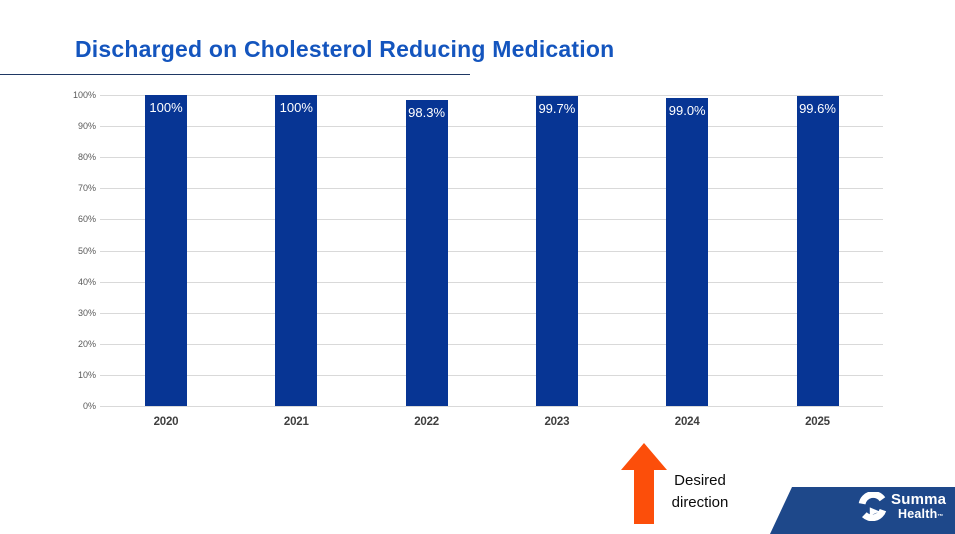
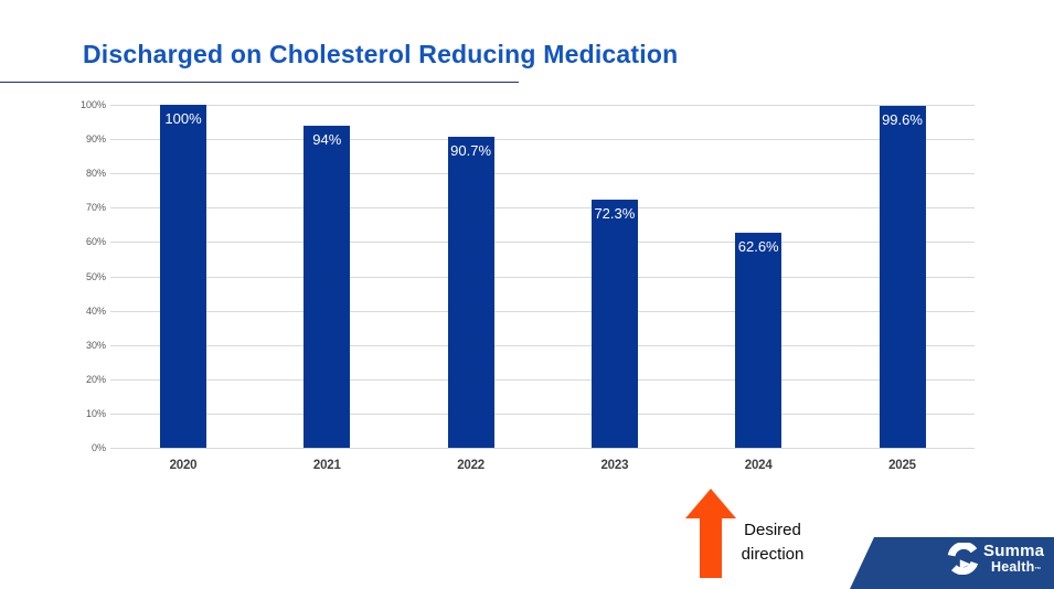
2021: 100% -> 94%
2022: 98.3% -> 90.7%
2023: 99.7% -> 72.3%
2024: 99.0% -> 62.6%
